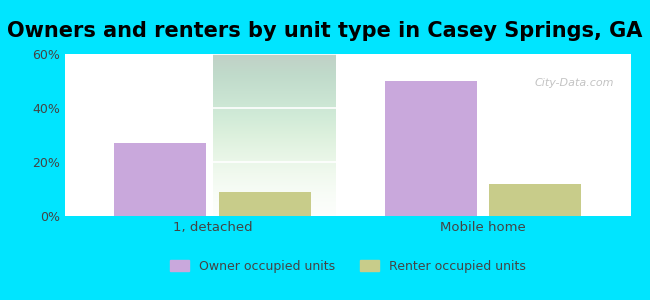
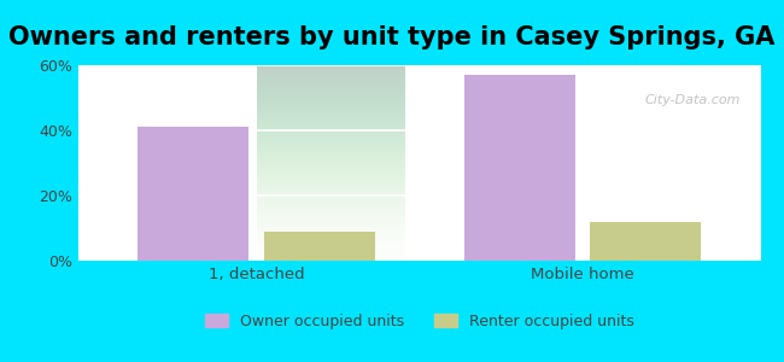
Owner occupied units/1, detached: 27% -> 41%
Owner occupied units/Mobile home: 50% -> 57%
